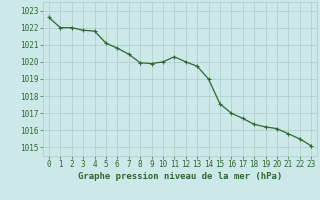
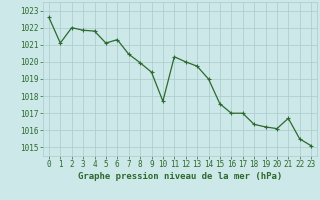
1: 1022.0 -> 1021.1
6: 1020.8 -> 1021.3
9: 1019.9 -> 1019.4
10: 1020.0 -> 1017.7
17: 1016.7 -> 1017.0
21: 1015.8 -> 1016.7
